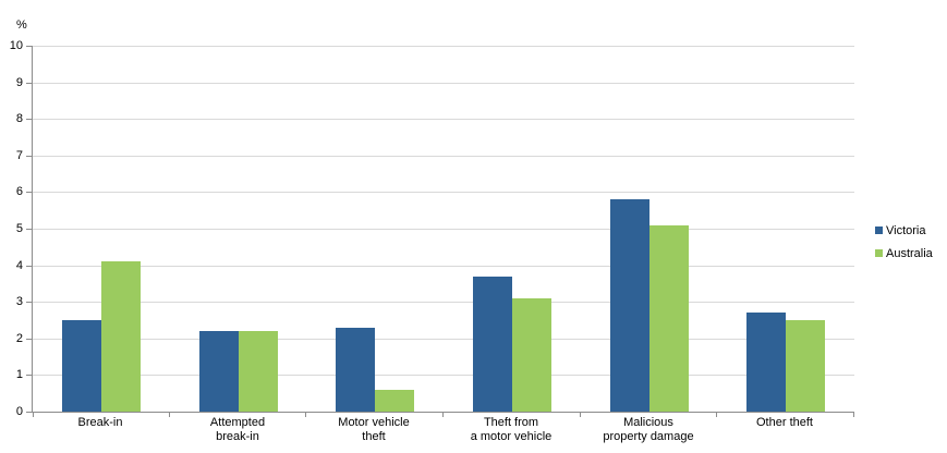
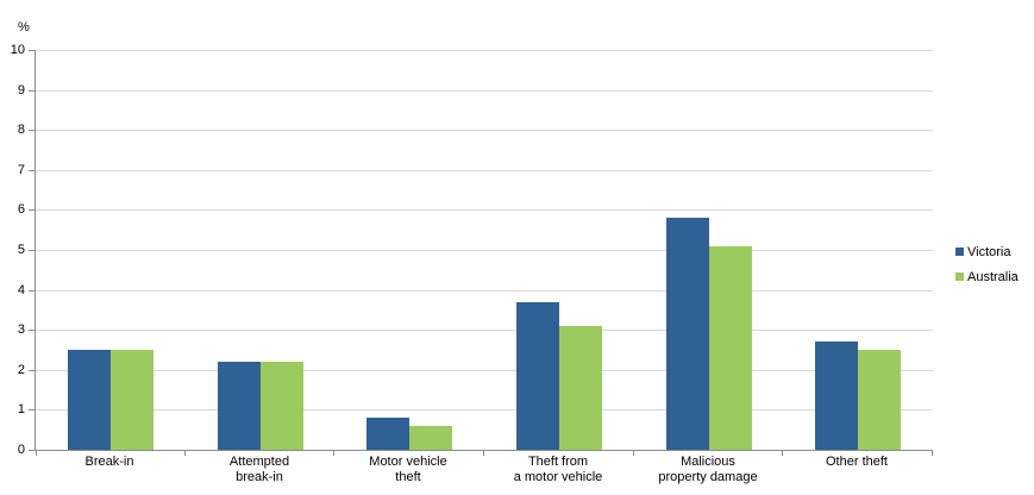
Australia/Break-in: 4.1 -> 2.5
Victoria/Motor vehicle theft: 2.3 -> 0.8
